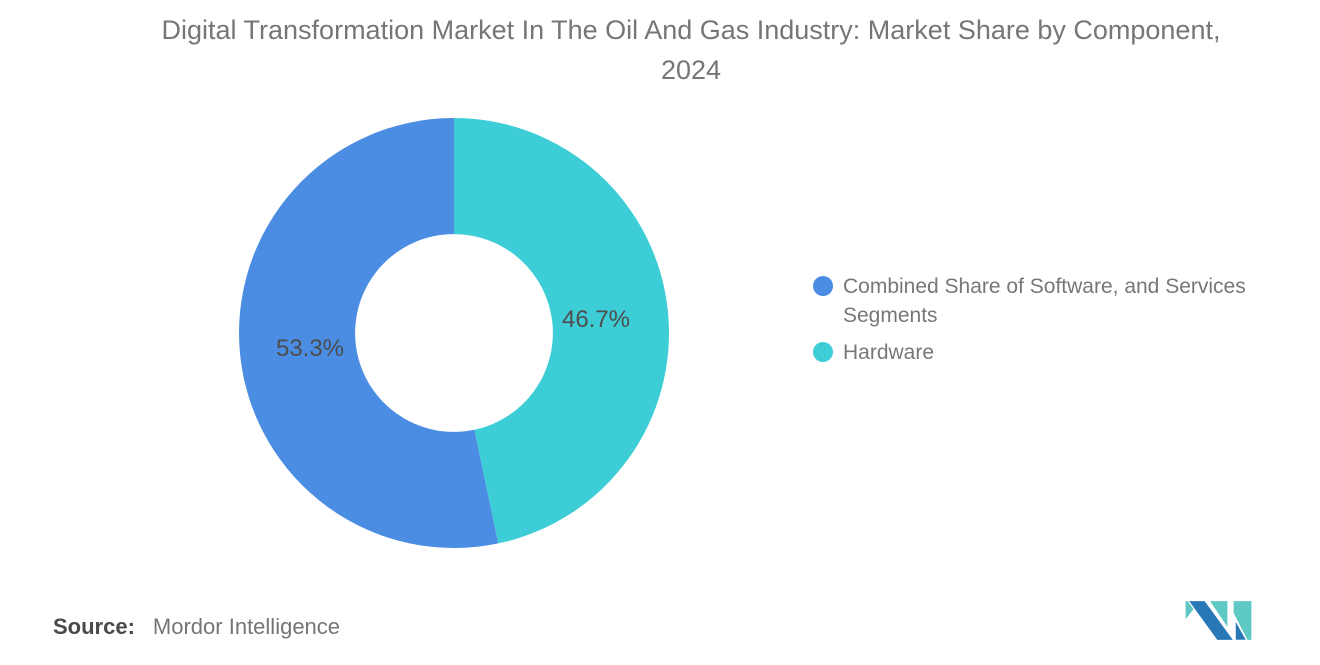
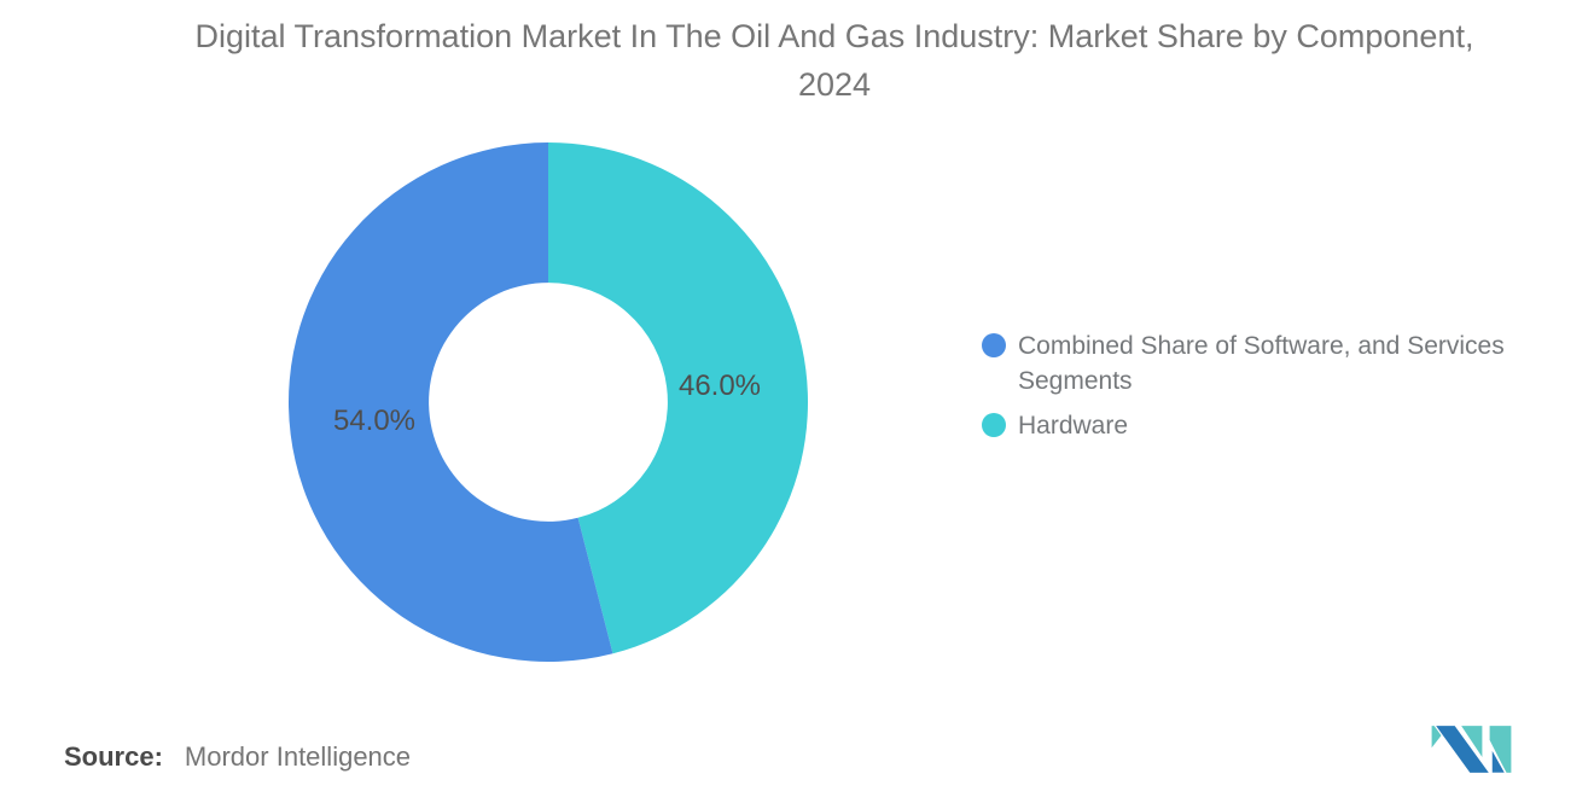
Combined Share of Software, and Services Segments: 53.3% -> 54.0%
Hardware: 46.7% -> 46.0%
